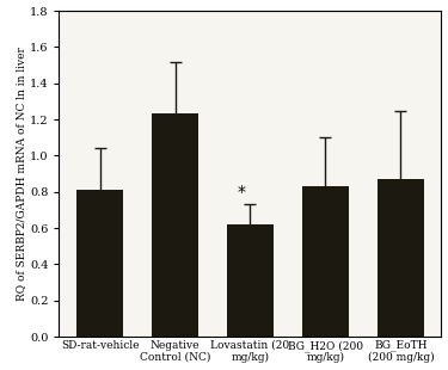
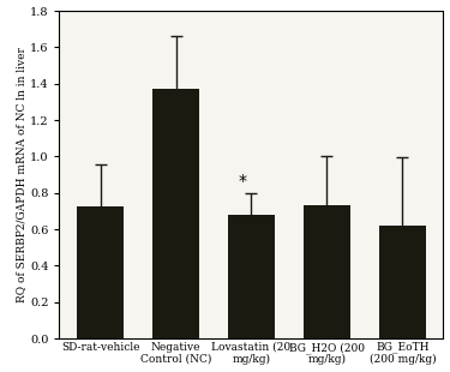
SD-rat-vehicle: 0.81 -> 0.72
Negative Control (NC): 1.23 -> 1.38
Lovastatin (20 mg/kg): 0.62 -> 0.68
BG_H2O (200 mg/kg): 0.83 -> 0.73
BG_EoTH (200 mg/kg): 0.87 -> 0.62
